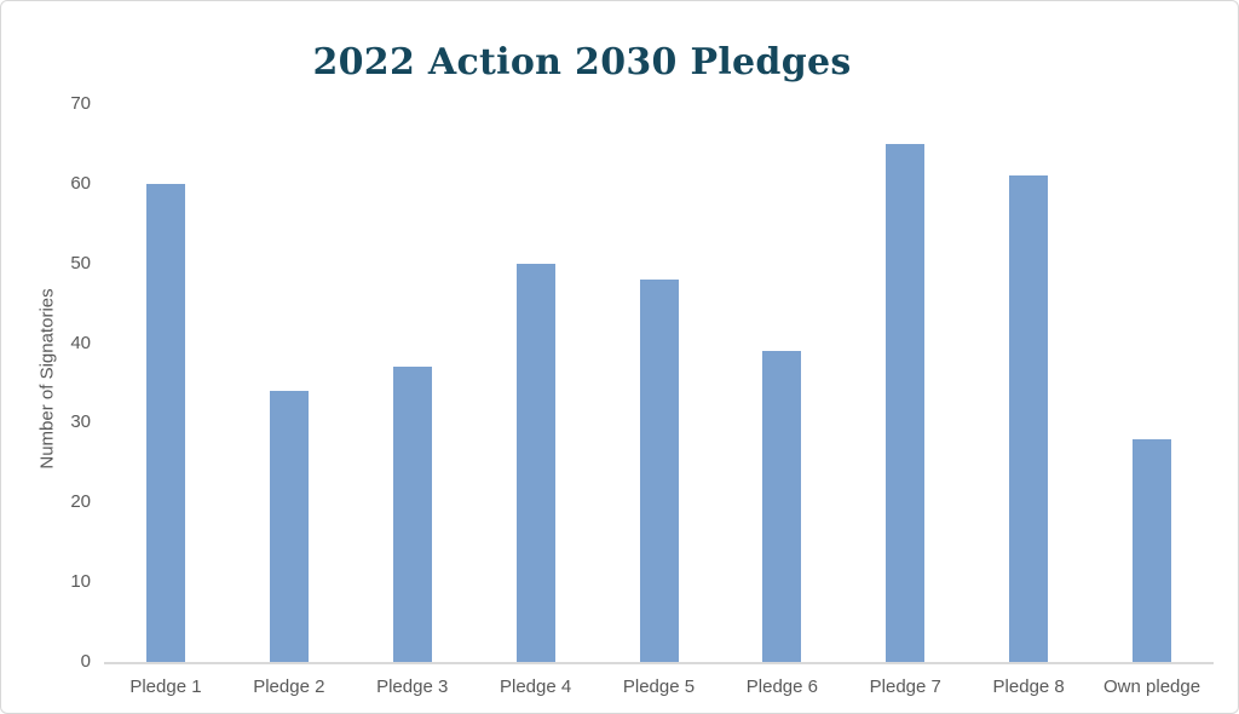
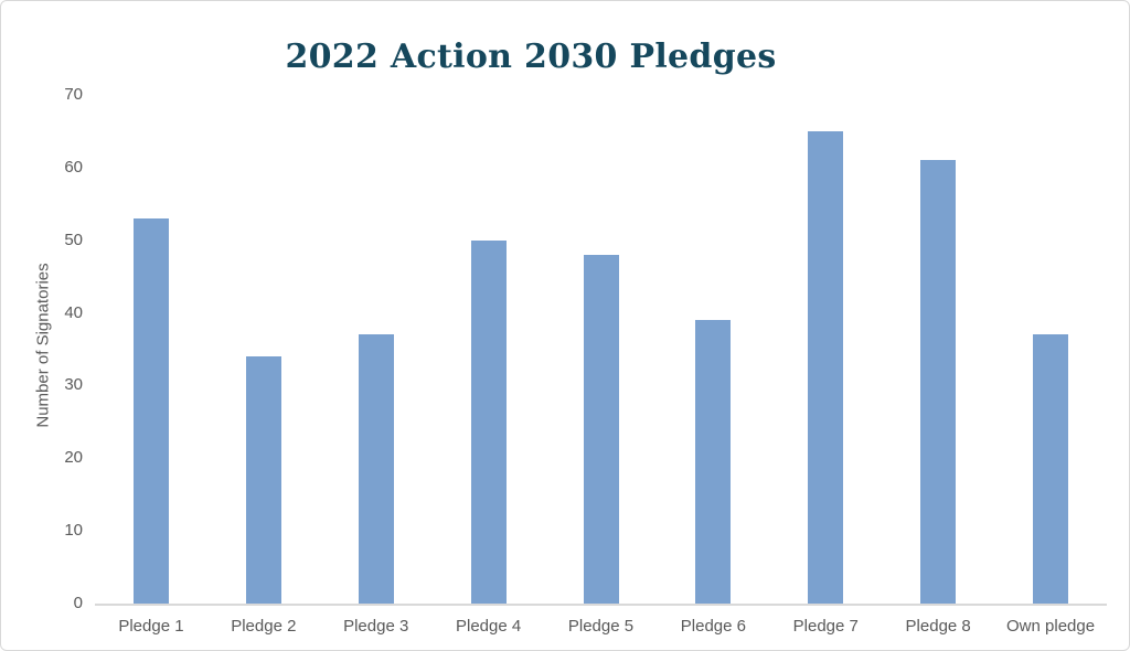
Pledge 1: 60 -> 53
Own pledge: 28 -> 37
